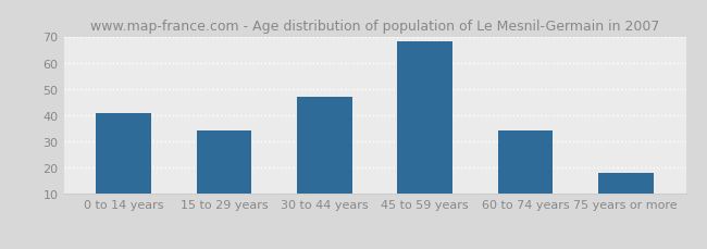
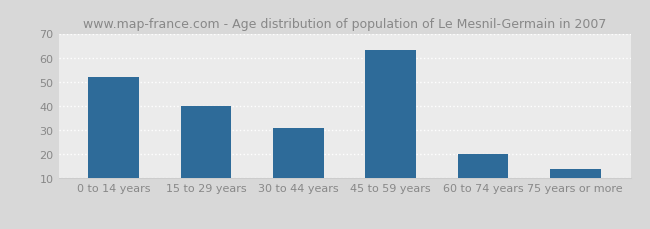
0 to 14 years: 41 -> 52
15 to 29 years: 34 -> 40
30 to 44 years: 47 -> 31
45 to 59 years: 68 -> 63
60 to 74 years: 34 -> 20
75 years or more: 18 -> 14
